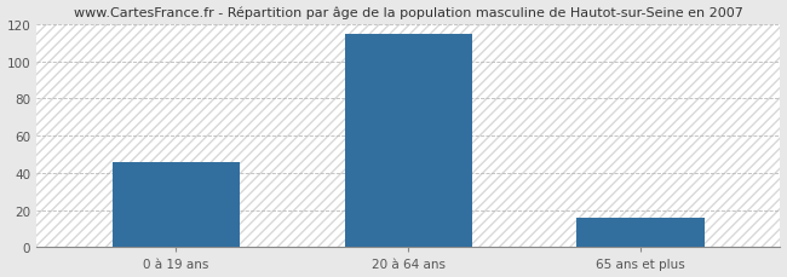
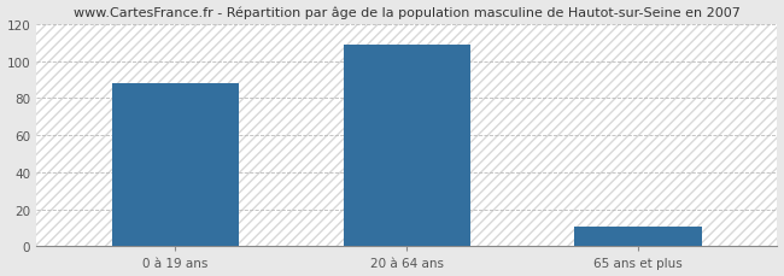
0 à 19 ans: 46 -> 88
20 à 64 ans: 115 -> 109
65 ans et plus: 16 -> 11
